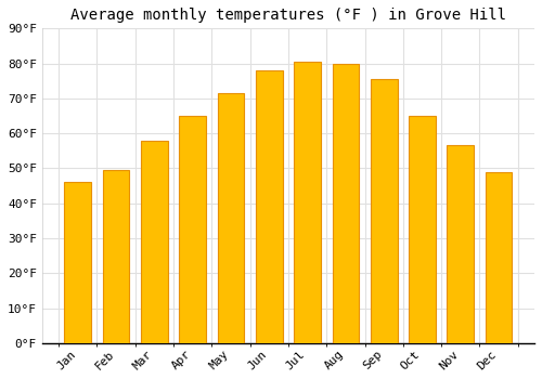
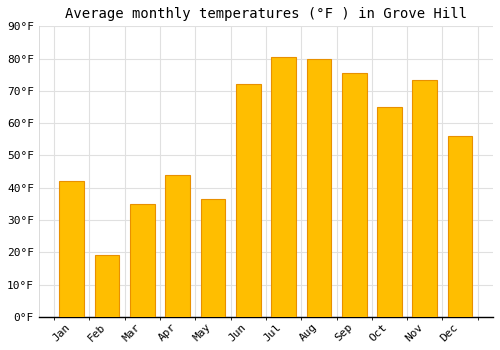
Jan: 46.0°F -> 42.0°F
Feb: 49.5°F -> 19.0°F
Mar: 58.0°F -> 35.0°F
Apr: 65.0°F -> 44.0°F
May: 71.5°F -> 36.5°F
Jun: 78.0°F -> 72.0°F
Nov: 56.5°F -> 73.5°F
Dec: 49.0°F -> 56.0°F
